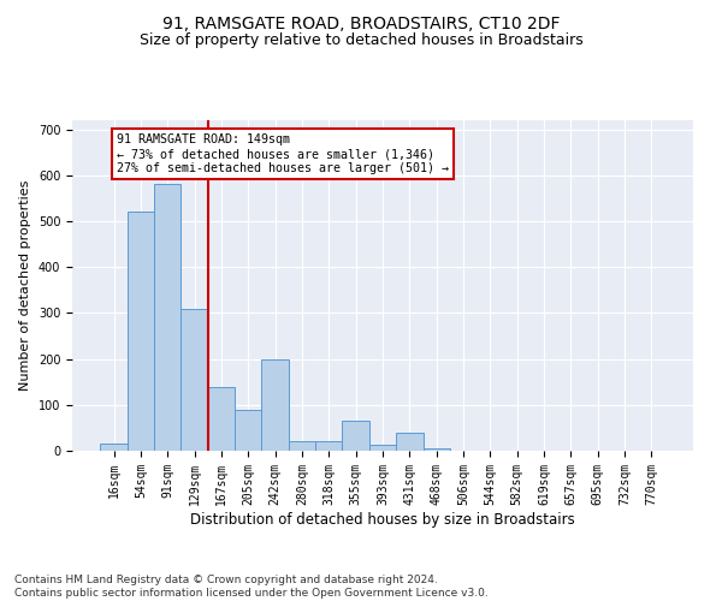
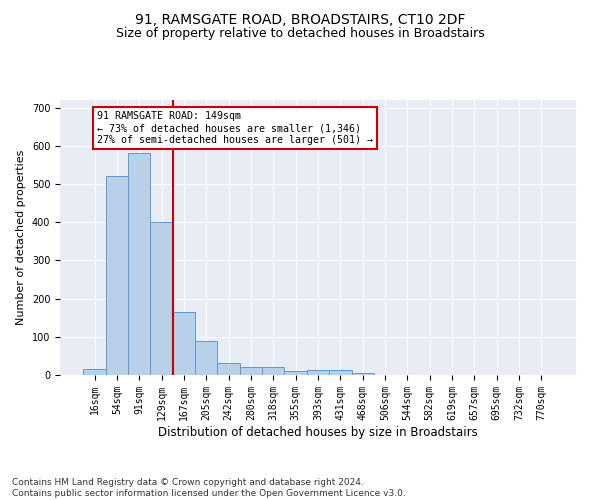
129sqm: 310 -> 400
167sqm: 140 -> 165
242sqm: 200 -> 32
355sqm: 65 -> 10
431sqm: 40 -> 12
